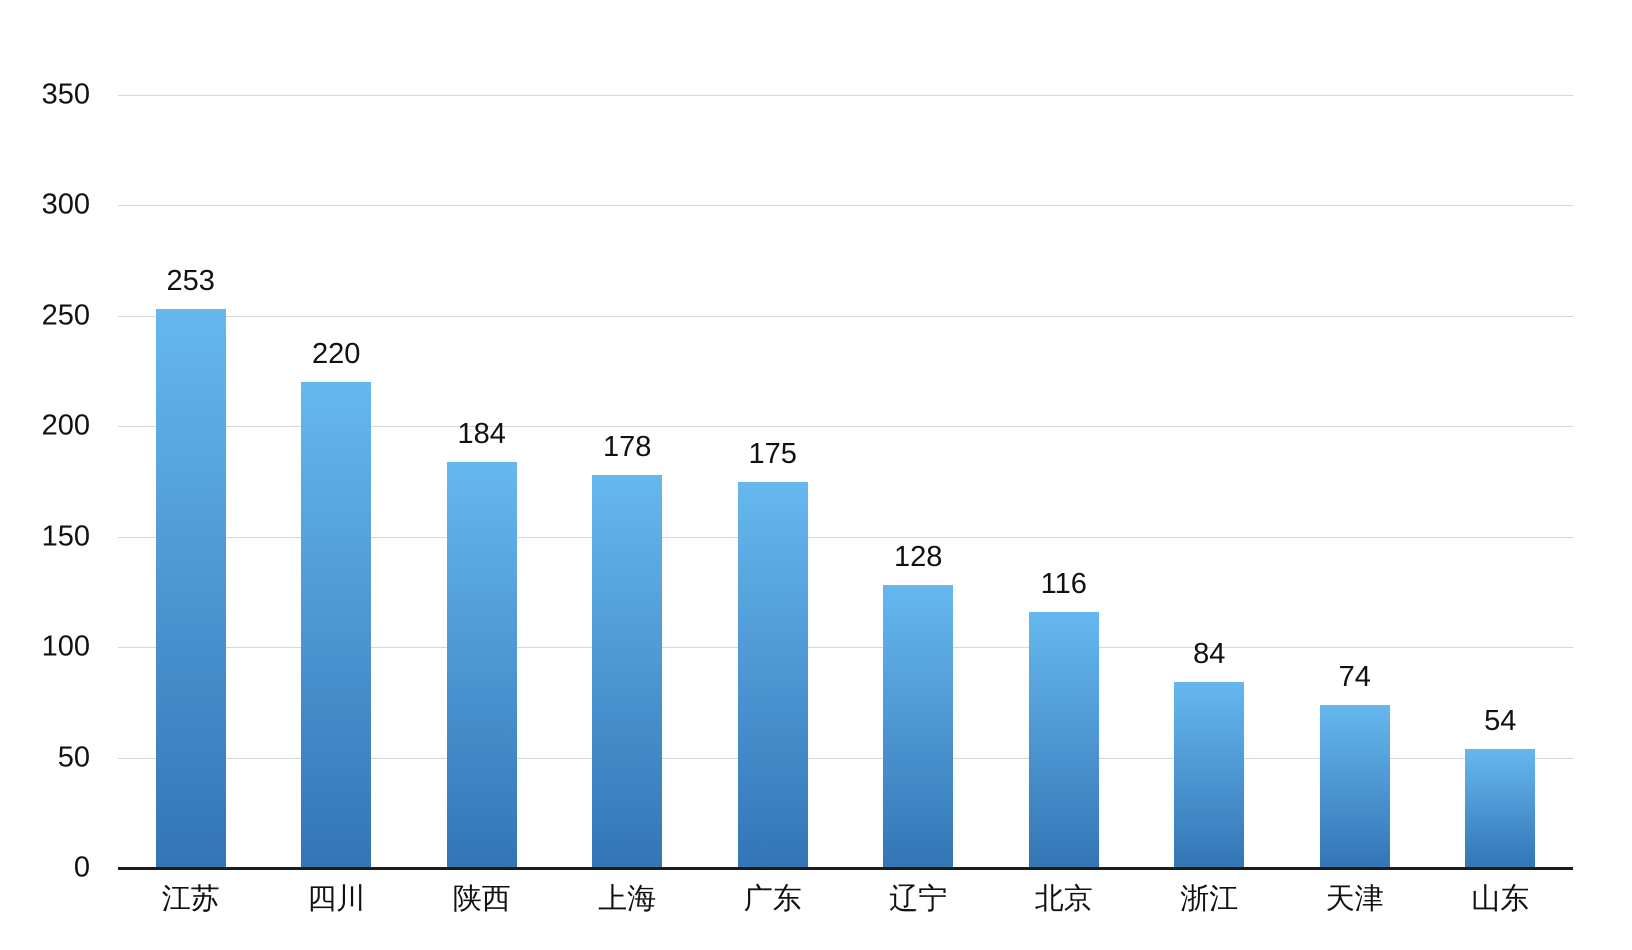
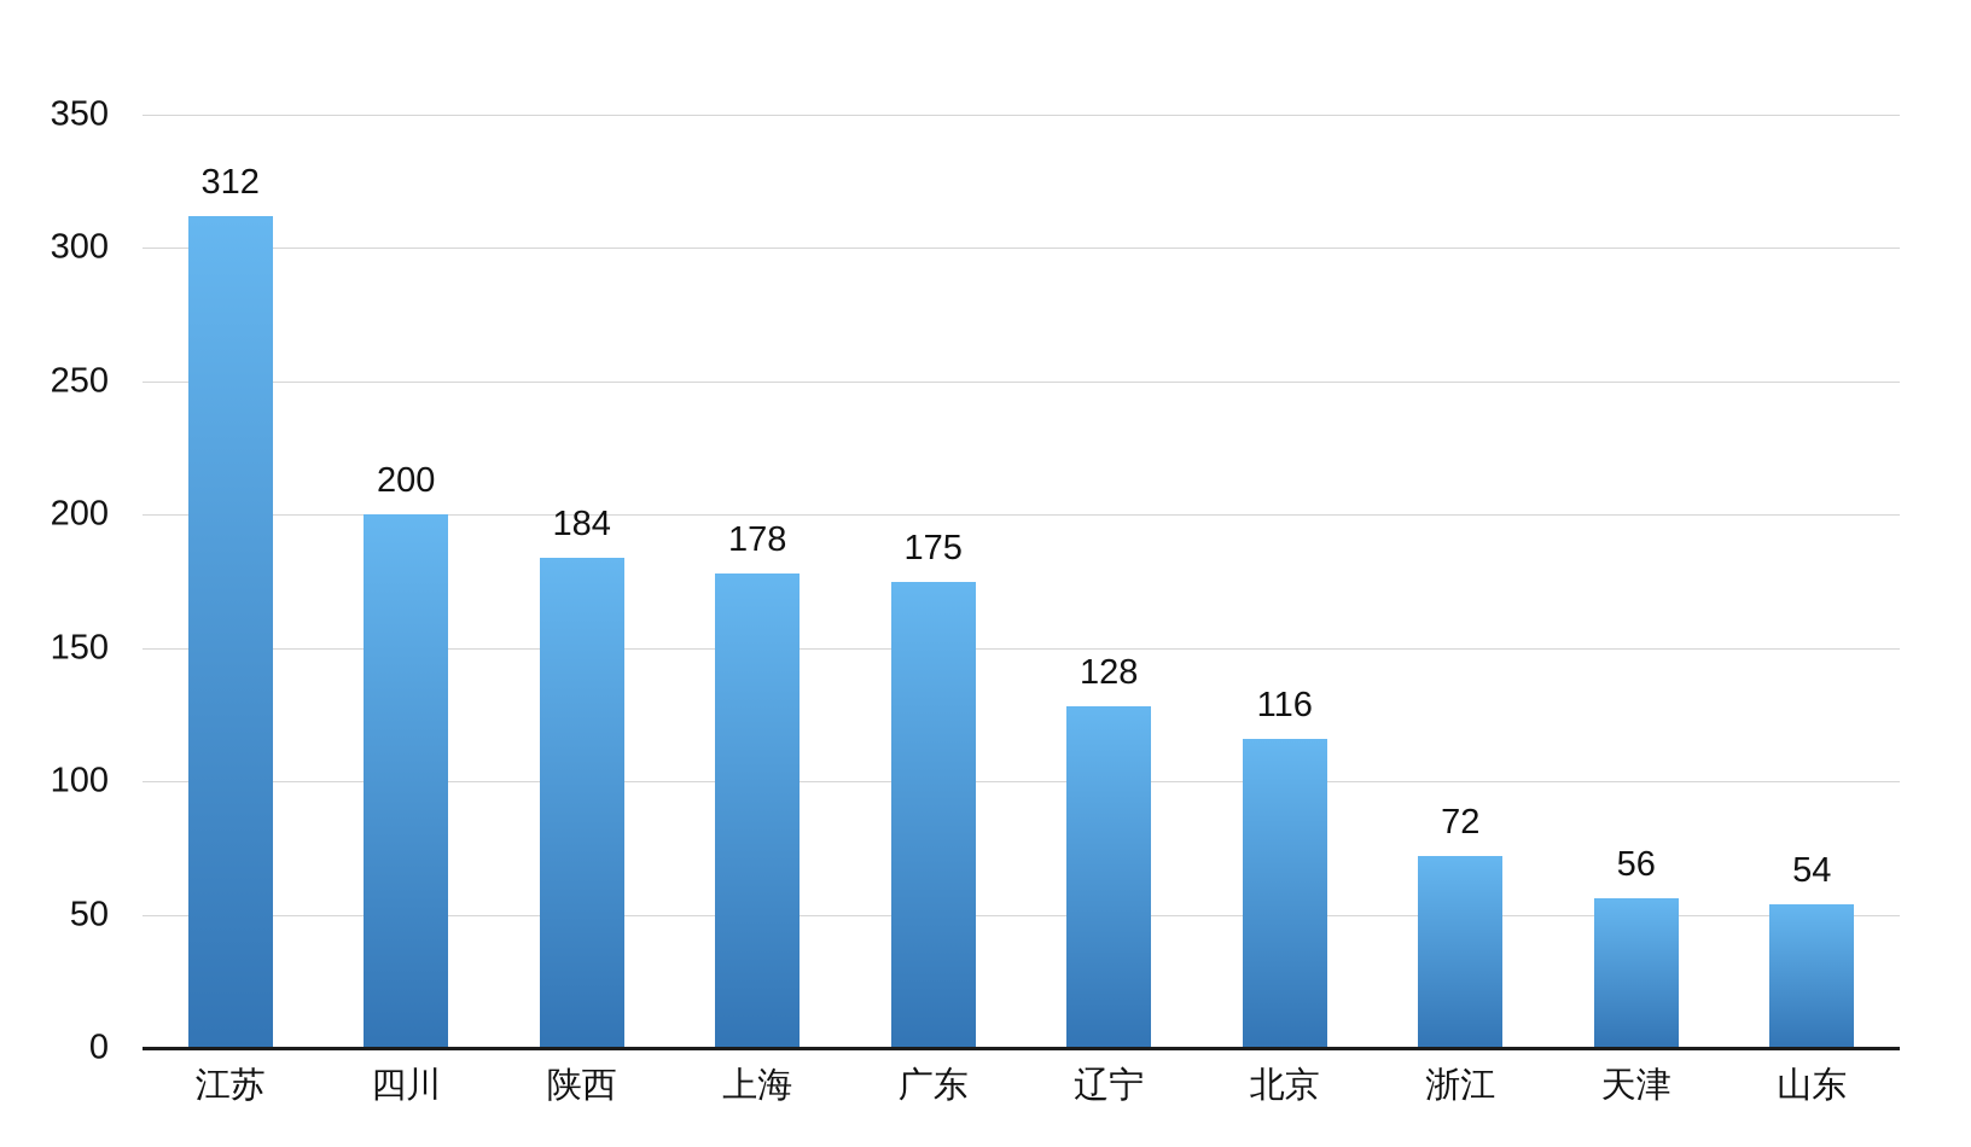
江苏: 253 -> 312
四川: 220 -> 200
浙江: 84 -> 72
天津: 74 -> 56
